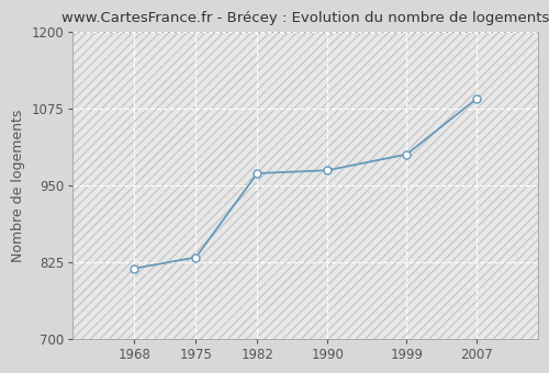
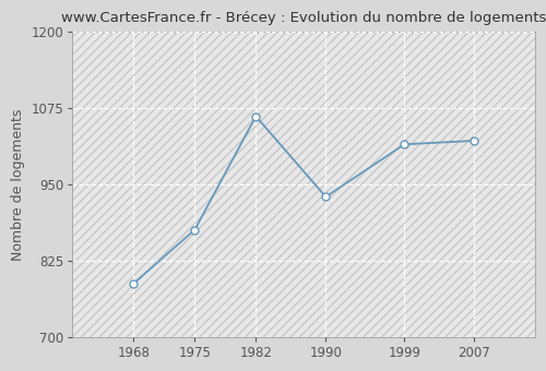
1968: 815 -> 788
1975: 833 -> 876
1982: 970 -> 1062
1990: 975 -> 930
1999: 1001 -> 1016
2007: 1092 -> 1022
